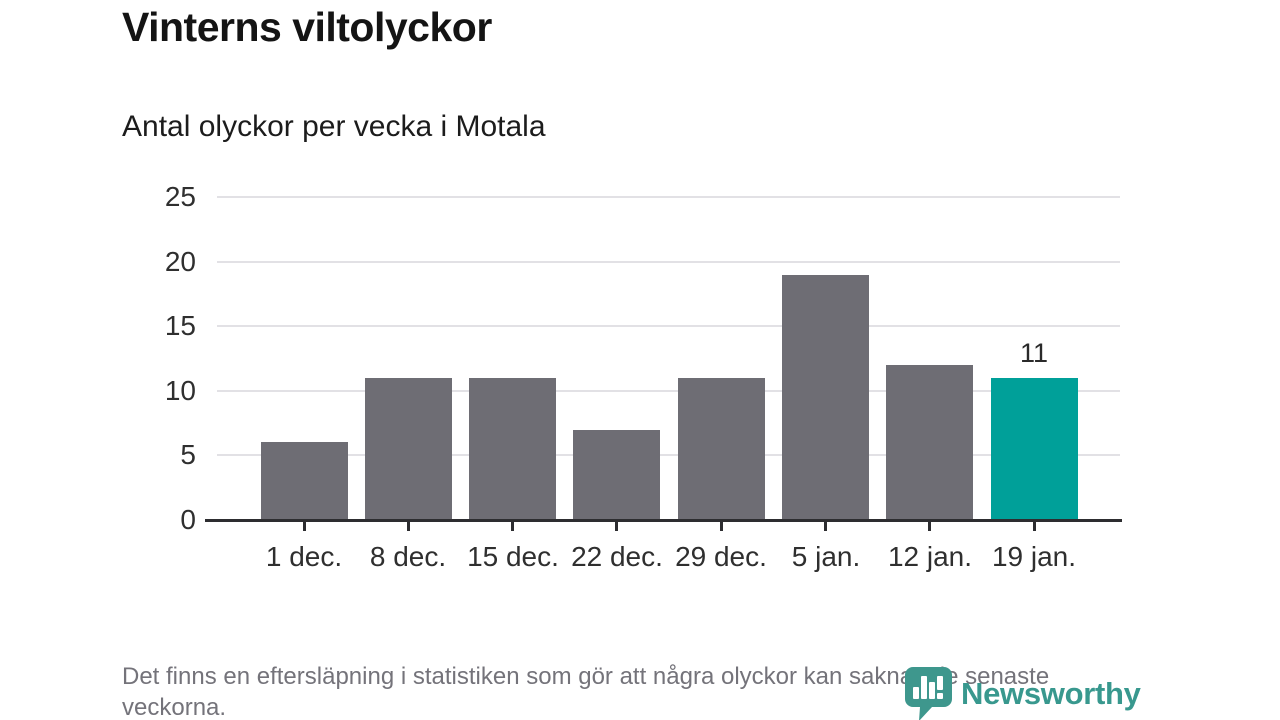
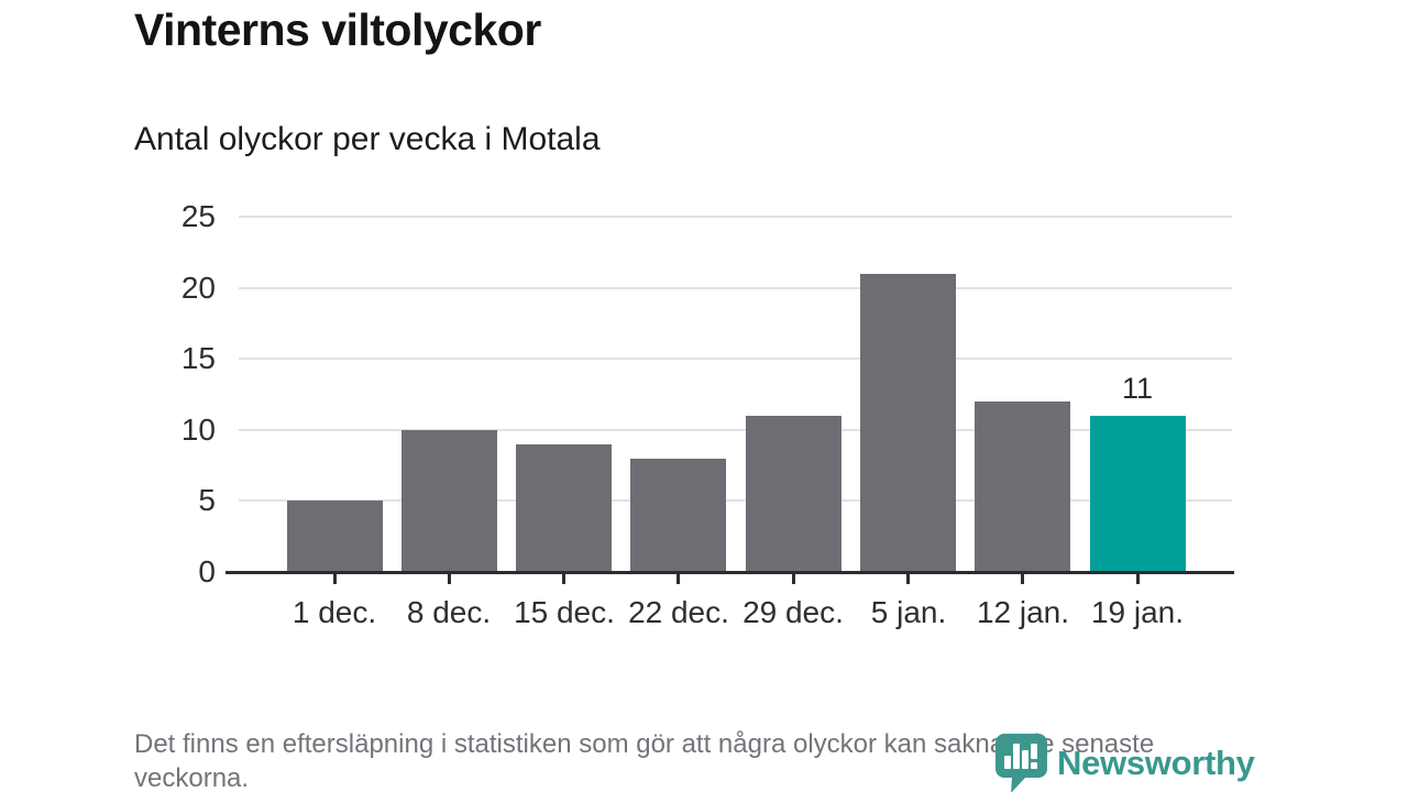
1 dec.: 6 -> 5
8 dec.: 11 -> 10
15 dec.: 11 -> 9
22 dec.: 7 -> 8
5 jan.: 19 -> 21
